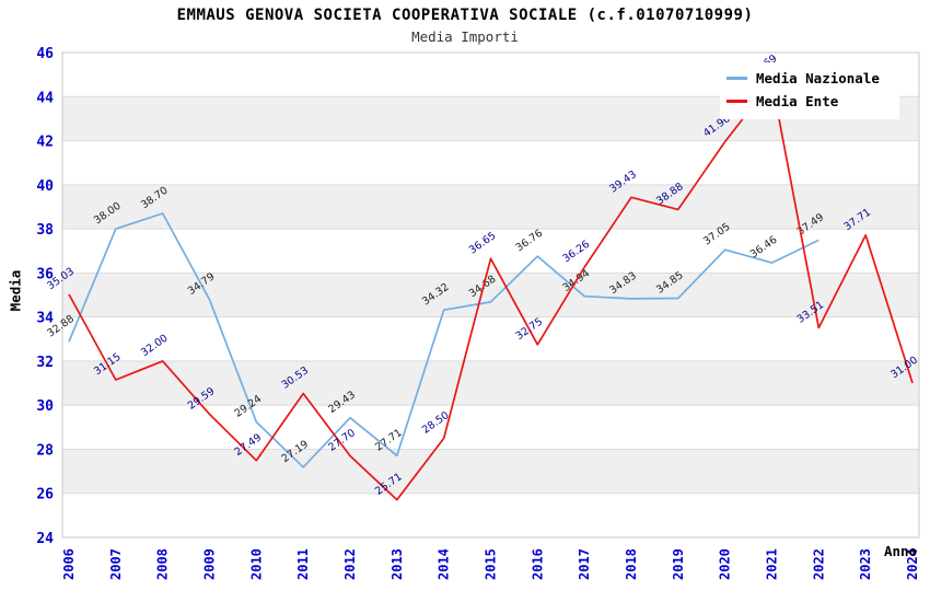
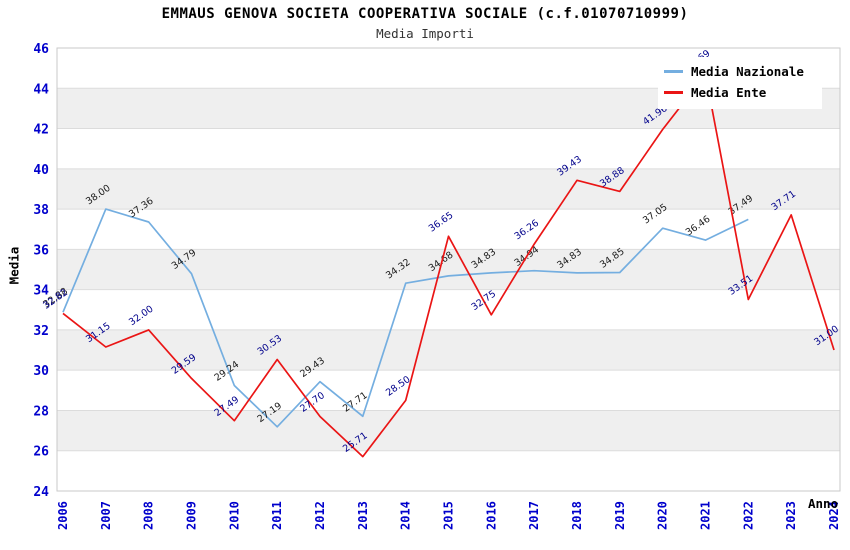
Media Ente/2006: 35.03 -> 32.82
Media Nazionale/2008: 38.70 -> 37.36
Media Nazionale/2016: 36.76 -> 34.83
